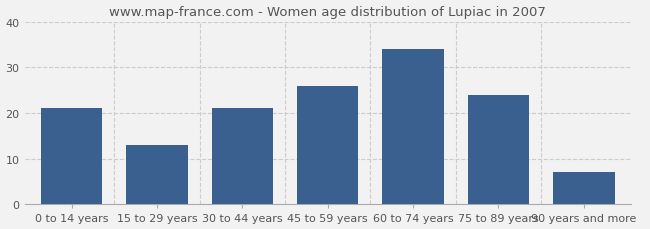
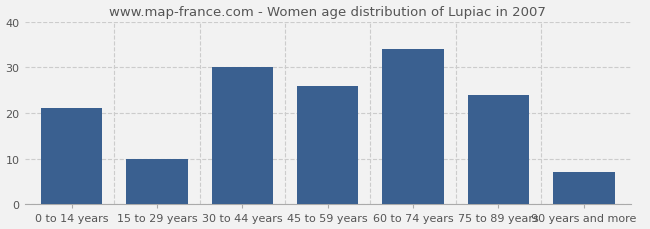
15 to 29 years: 13 -> 10
30 to 44 years: 21 -> 30
